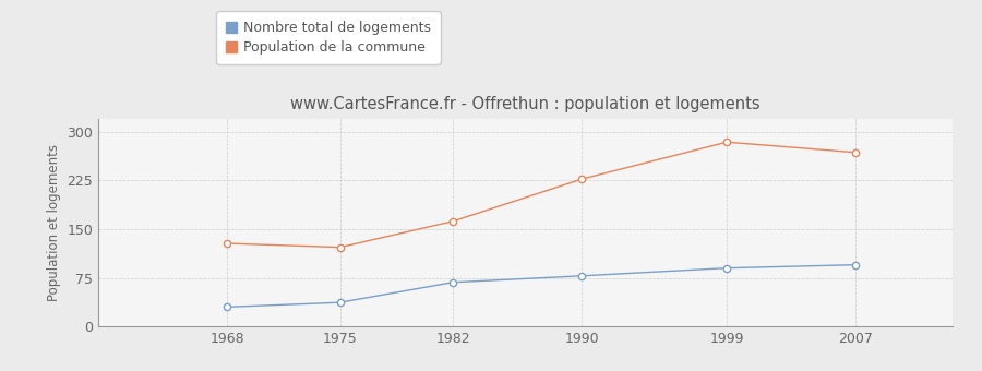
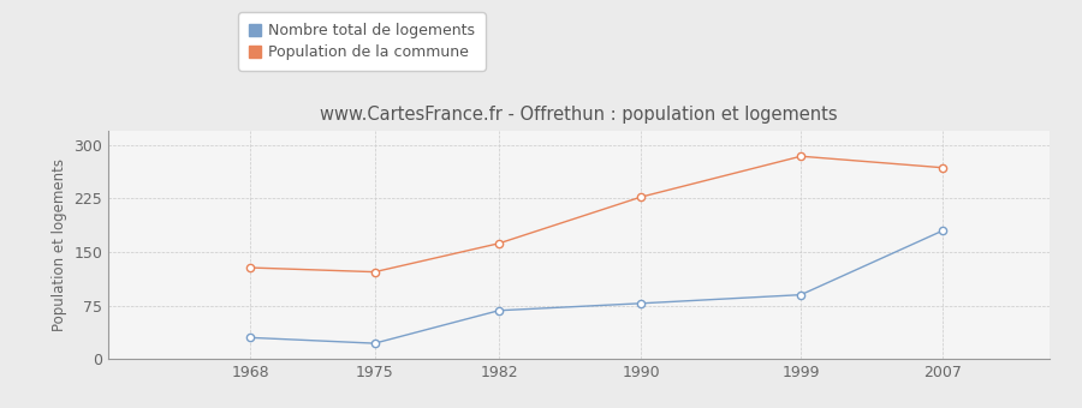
Nombre total de logements/1975: 37 -> 22
Nombre total de logements/2007: 95 -> 180
